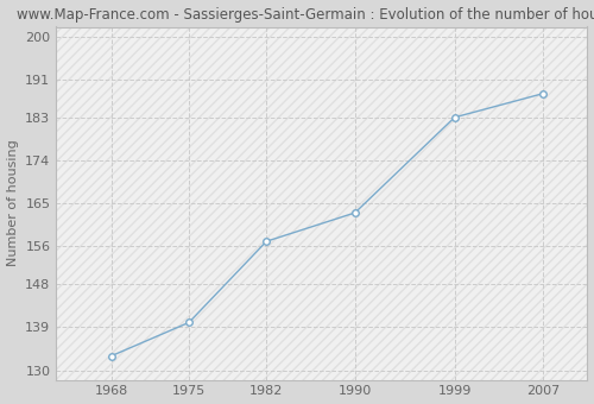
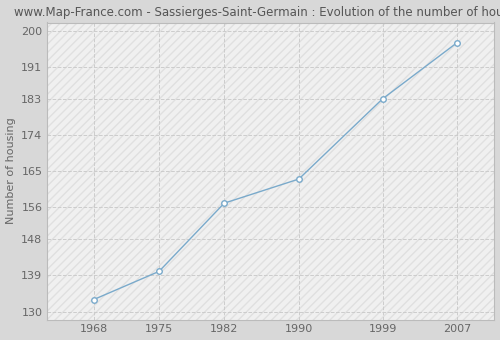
2007: 188 -> 197
